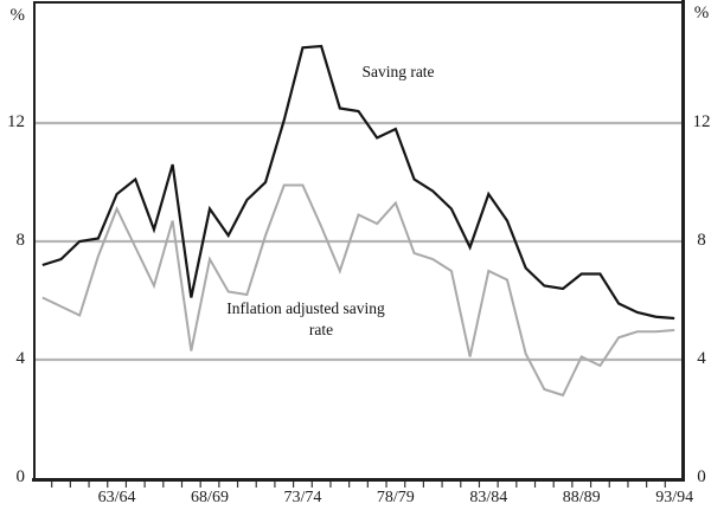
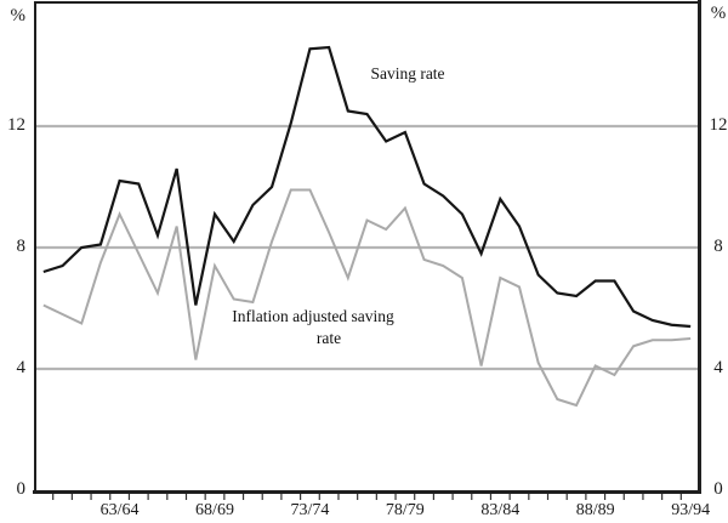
Saving rate/63/64: 9.6 -> 10.2
